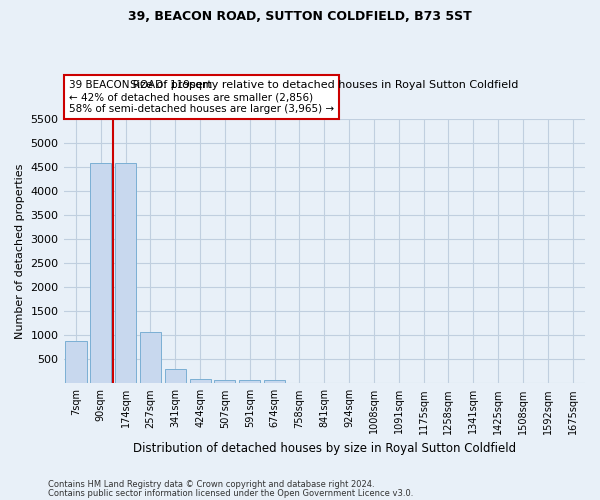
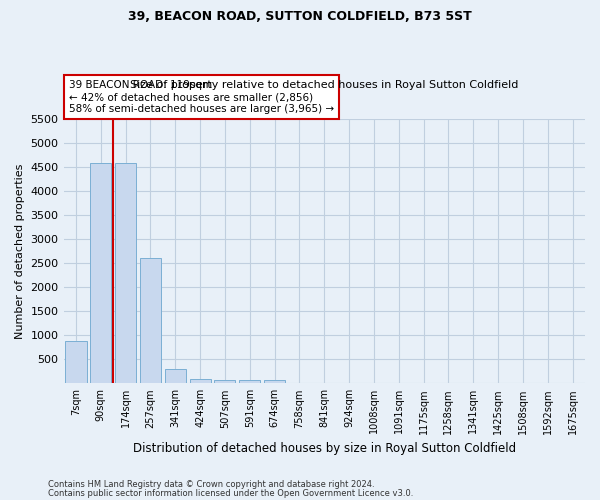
257sqm: 1070 -> 2600
